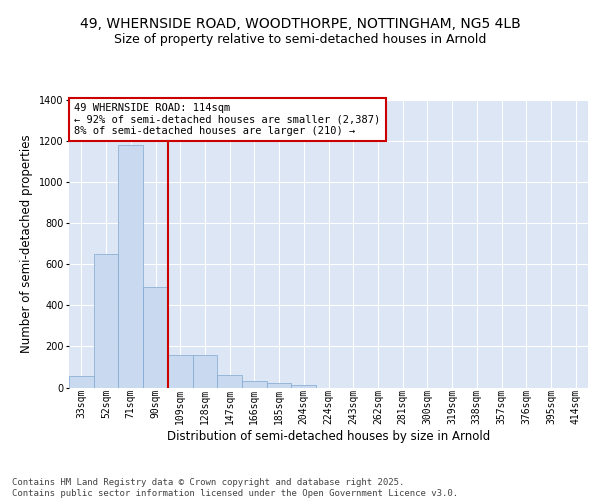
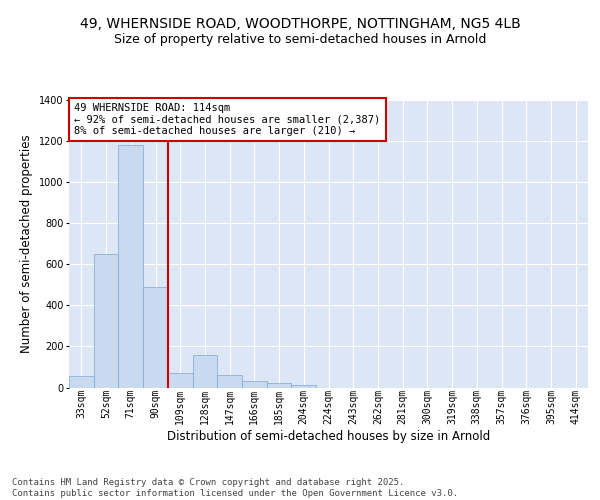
109sqm: 160 -> 70
